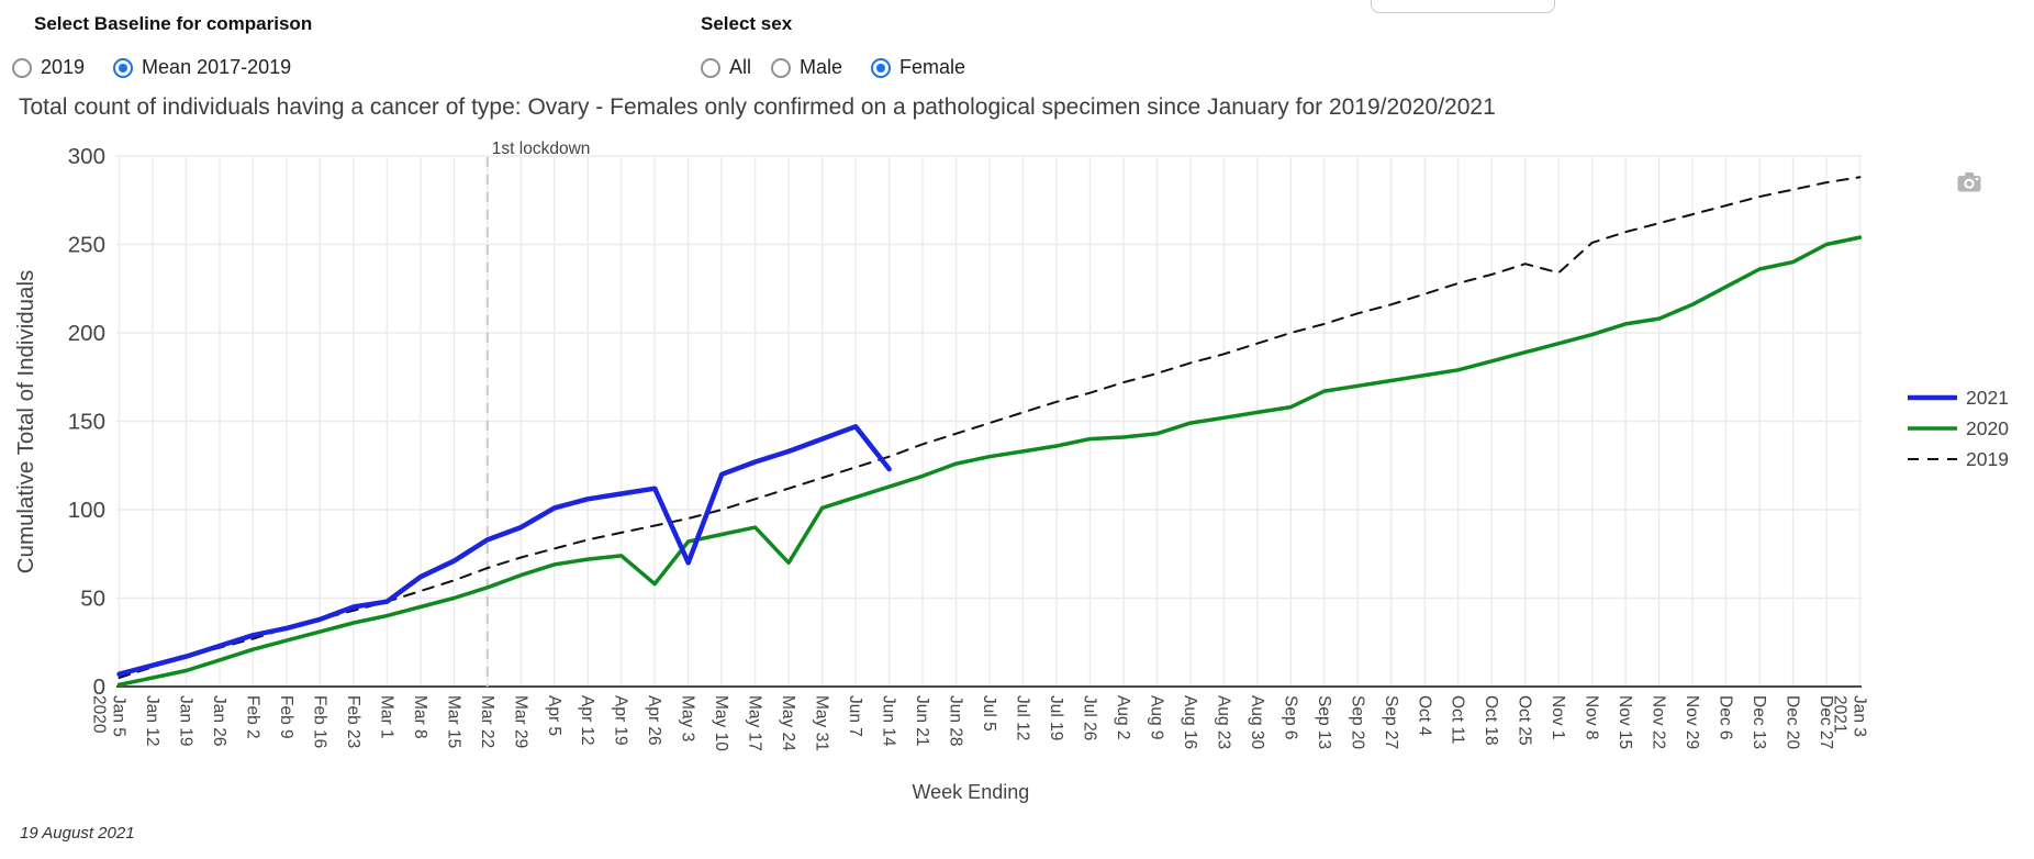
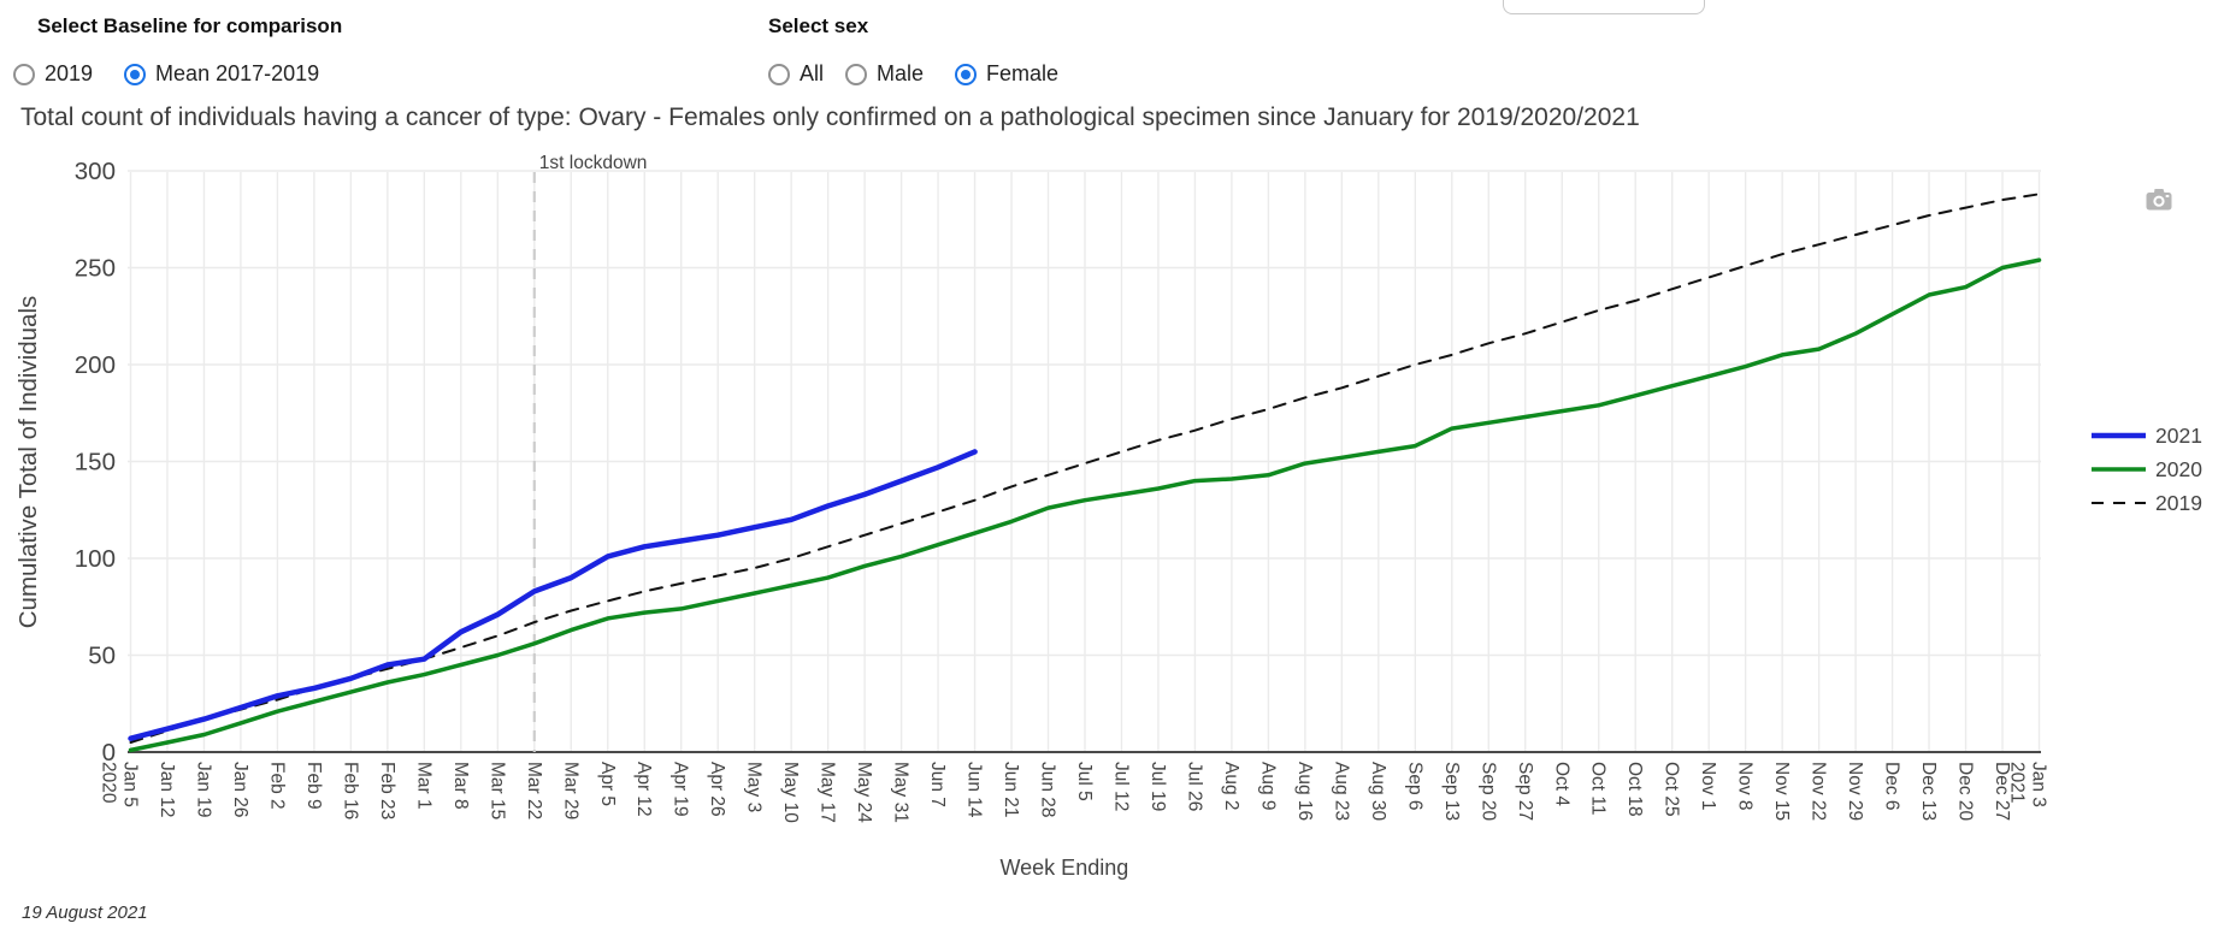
2020/Apr 26: 58 -> 78
2021/May 3: 70 -> 116
2020/May 24: 70 -> 96
2021/Jun 14: 123 -> 155
2019/Nov 1: 234 -> 245
